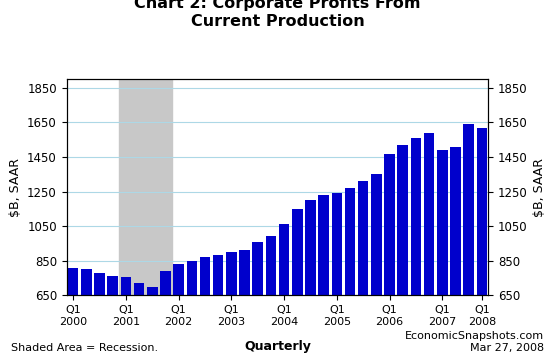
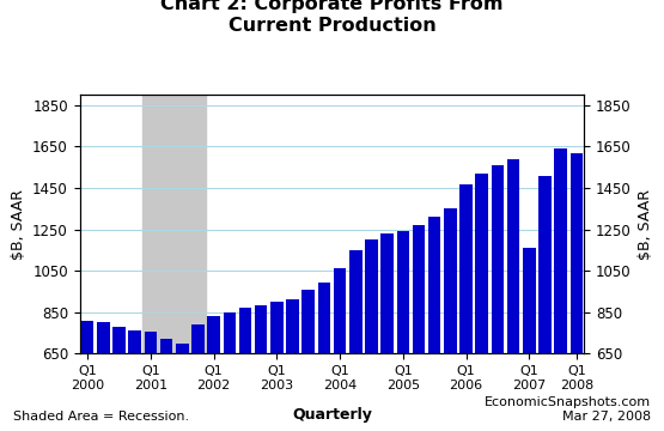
Q1 2007: 1490 -> 1160
